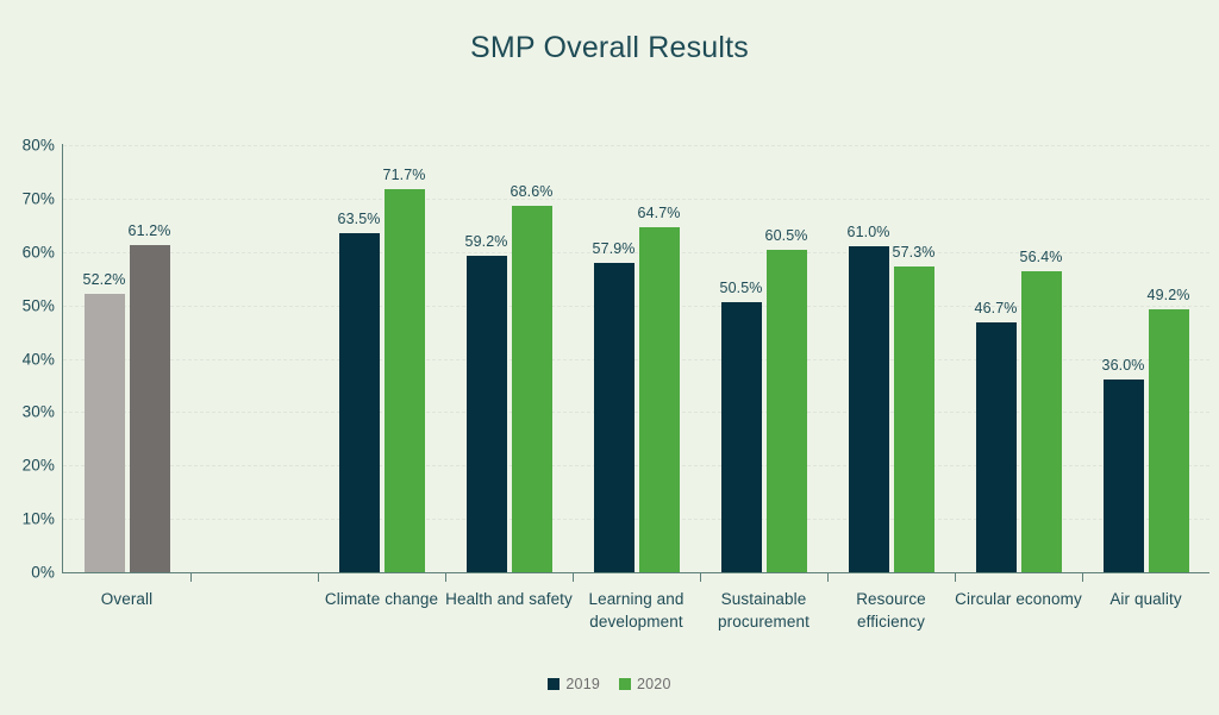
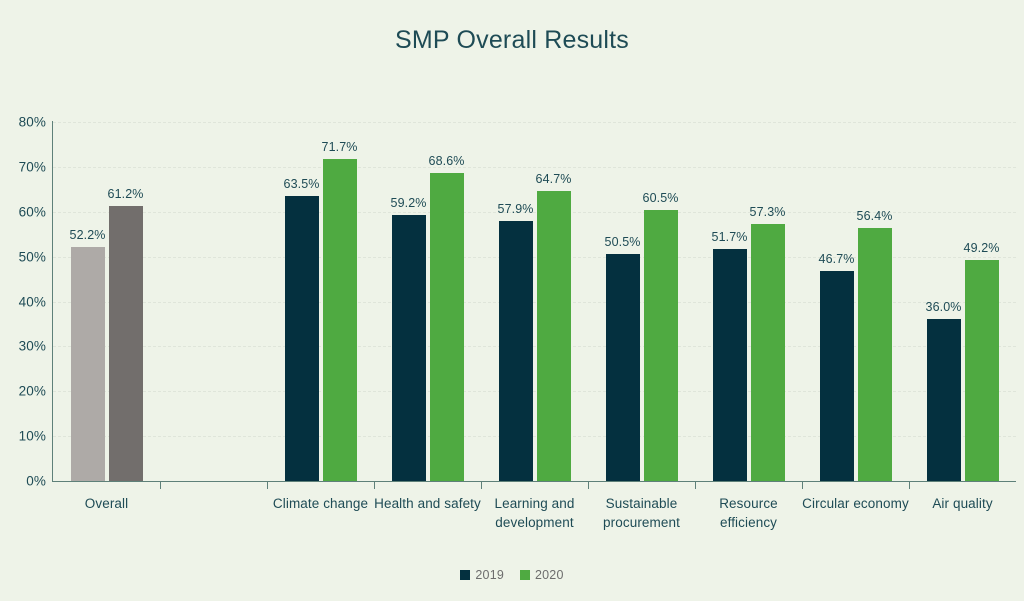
2019/Resource efficiency: 61.0% -> 51.7%
